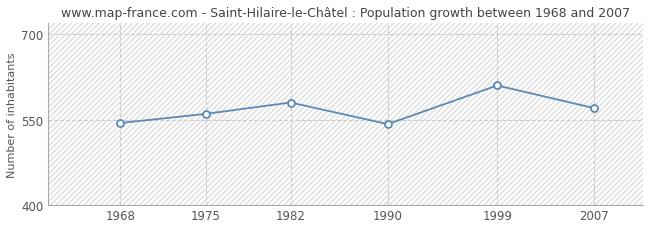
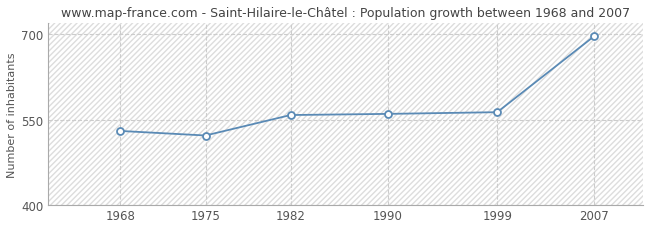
1968: 544 -> 530
1975: 560 -> 522
1982: 580 -> 558
1990: 542 -> 560
1999: 610 -> 563
2007: 570 -> 697
